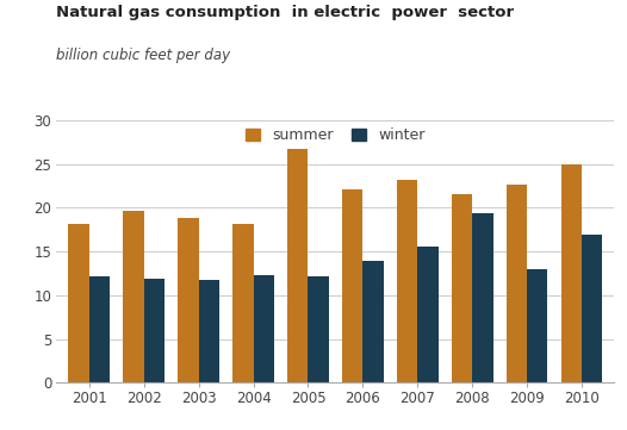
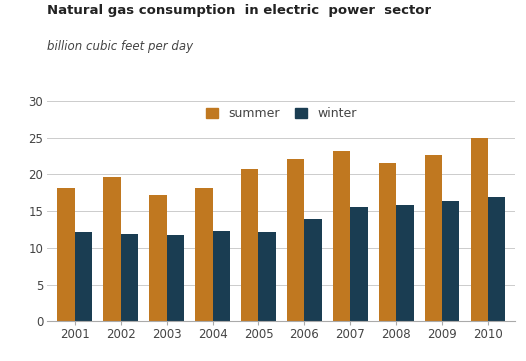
summer/2003: 18.8 -> 17.2
summer/2005: 26.8 -> 20.7
winter/2008: 19.4 -> 15.8
winter/2009: 13.0 -> 16.4
